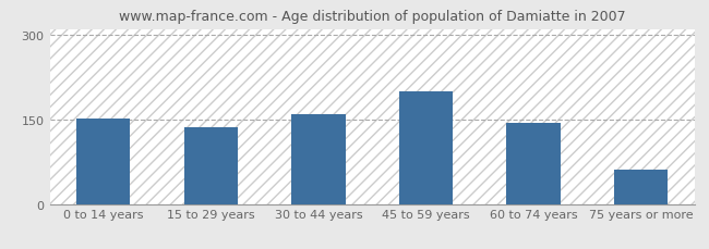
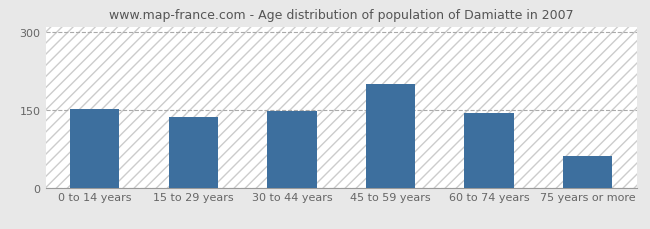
30 to 44 years: 160 -> 148
